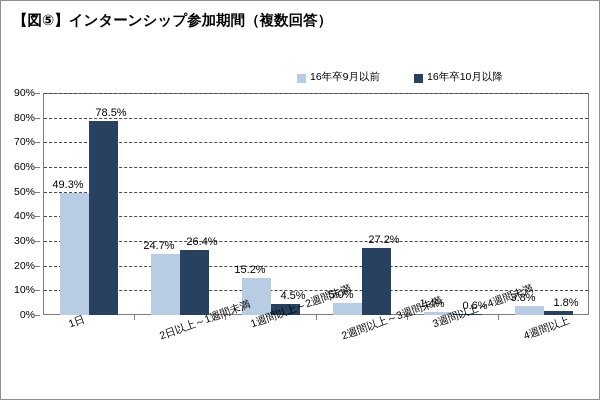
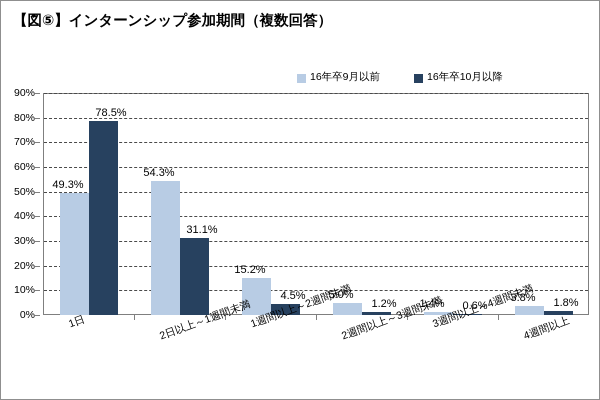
16年卒9月以前/2日以上～1週間未満: 24.7% -> 54.3%
16年卒10月以降/2日以上～1週間未満: 26.4% -> 31.1%
16年卒10月以降/2週間以上～3週間未満: 27.2% -> 1.2%
